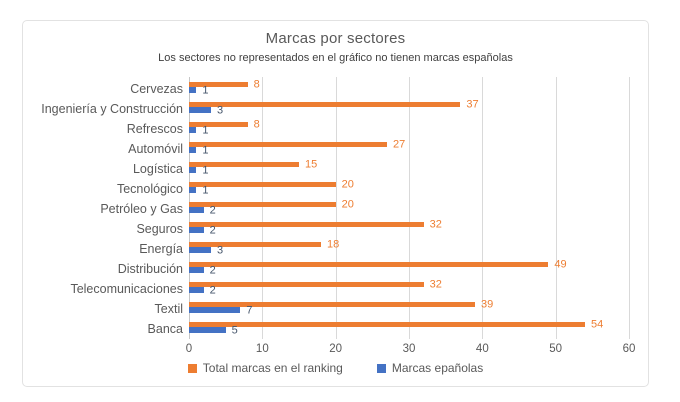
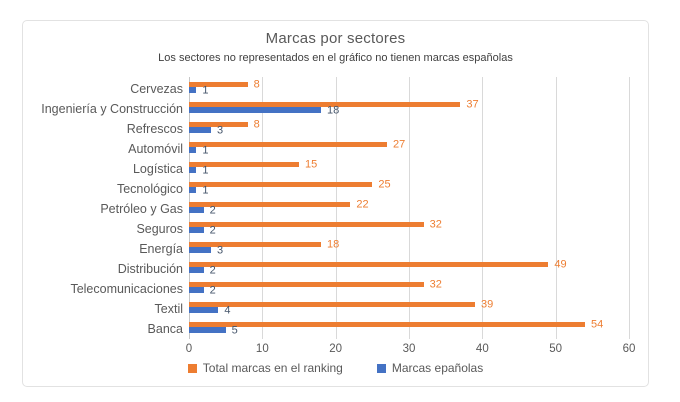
Marcas epañolas/Ingeniería y Construcción: 3 -> 18
Marcas epañolas/Refrescos: 1 -> 3
Total marcas en el ranking/Tecnológico: 20 -> 25
Total marcas en el ranking/Petróleo y Gas: 20 -> 22
Marcas epañolas/Textil: 7 -> 4
